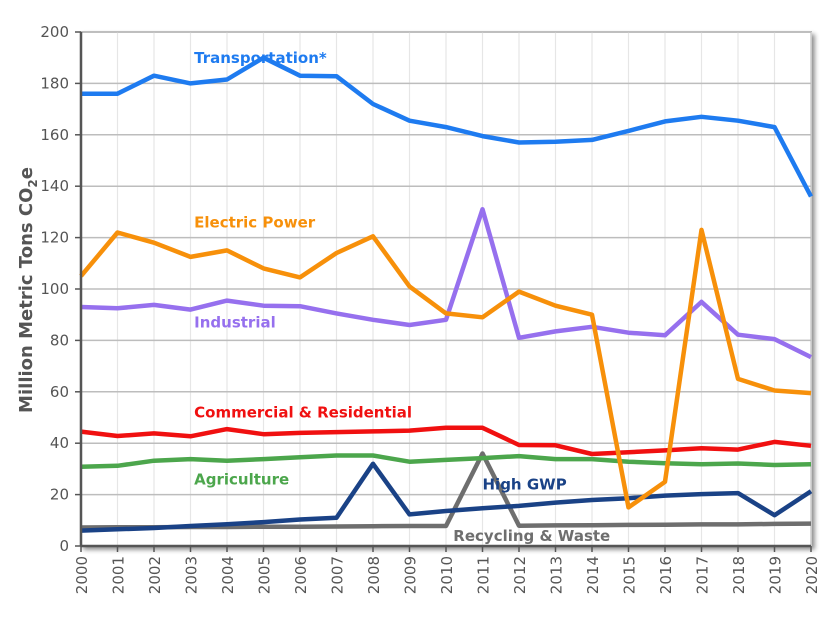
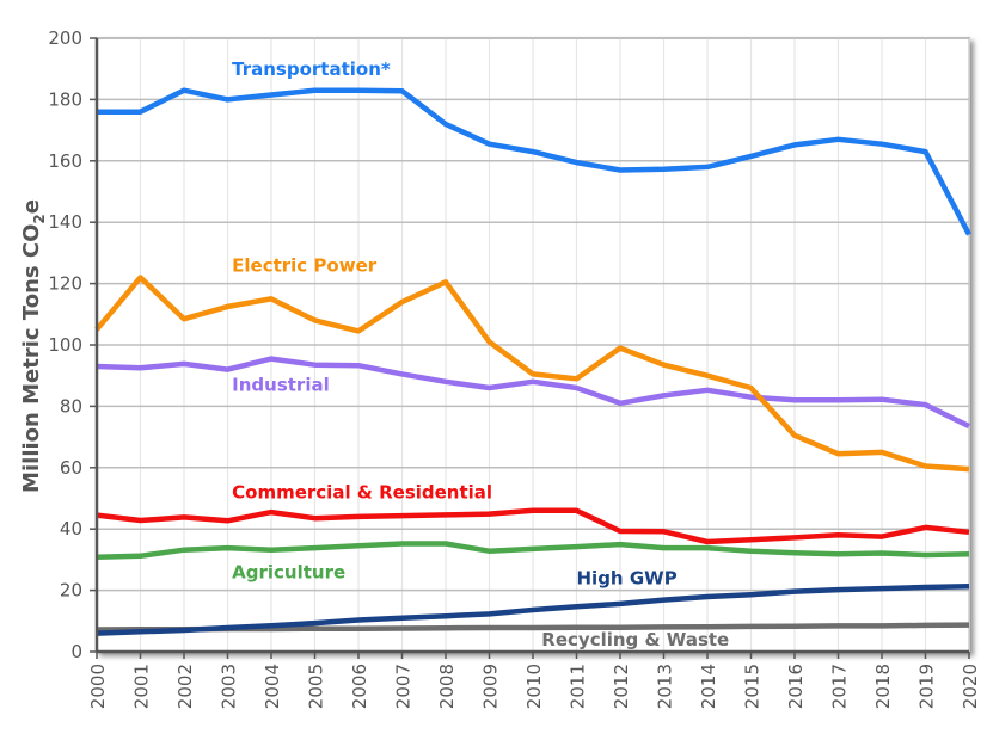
Electric Power/2002: 118 -> 108
Transportation*/2005: 190 -> 183
High GWP/2008: 32 -> 12
Industrial/2011: 131 -> 86
Recycling & Waste/2011: 36 -> 8
Electric Power/2015: 15 -> 86
Electric Power/2016: 25 -> 70
Electric Power/2017: 123 -> 64
Industrial/2017: 95 -> 82
High GWP/2019: 12 -> 21
